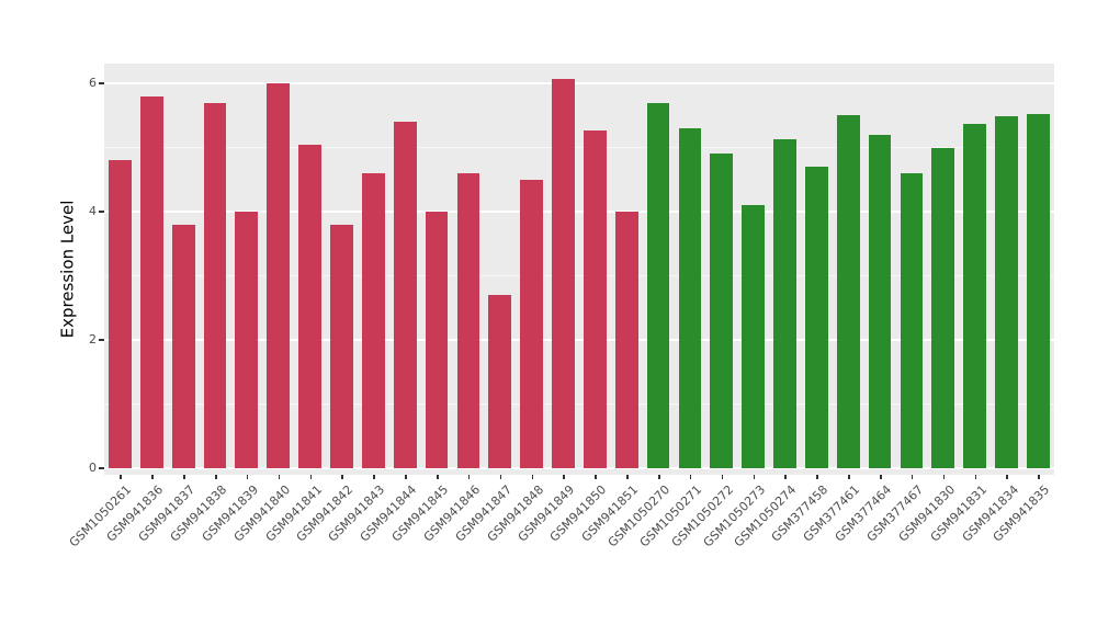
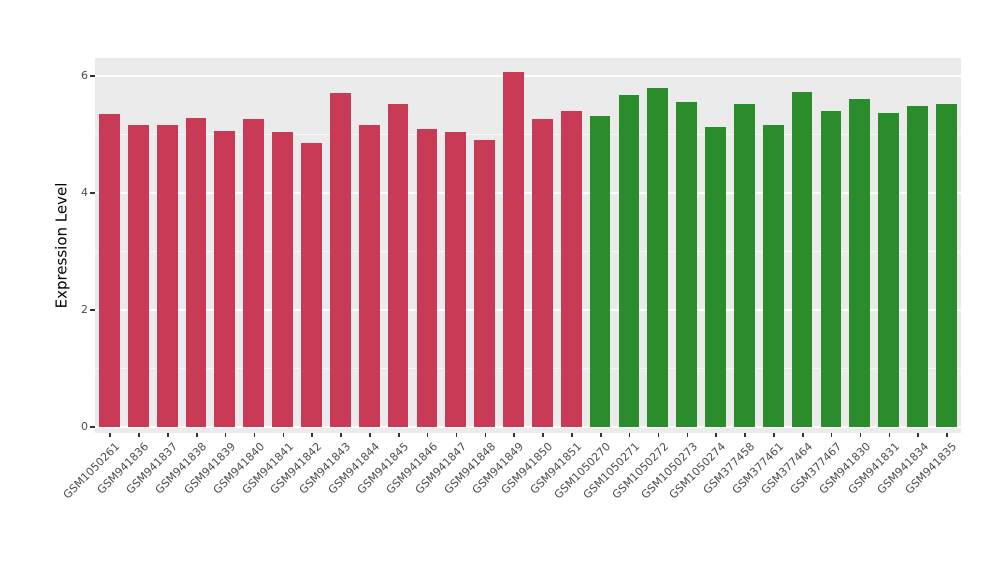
GSM1050261: 4.8 -> 5.3
GSM941836: 5.8 -> 5.2
GSM941837: 3.8 -> 5.2
GSM941838: 5.7 -> 5.3
GSM941839: 4.0 -> 5.1
GSM941840: 6.0 -> 5.3
GSM941842: 3.8 -> 4.9
GSM941843: 4.6 -> 5.7
GSM941844: 5.4 -> 5.2
GSM941845: 4.0 -> 5.5
GSM941846: 4.6 -> 5.1
GSM941847: 2.7 -> 5.0
GSM941848: 4.5 -> 4.9
GSM941851: 4.0 -> 5.4
GSM1050270: 5.7 -> 5.3
GSM1050271: 5.3 -> 5.7
GSM1050272: 4.9 -> 5.8
GSM1050273: 4.1 -> 5.6
GSM377458: 4.7 -> 5.5
GSM377461: 5.5 -> 5.2
GSM377464: 5.2 -> 5.7
GSM377467: 4.6 -> 5.4
GSM941830: 5.0 -> 5.6
